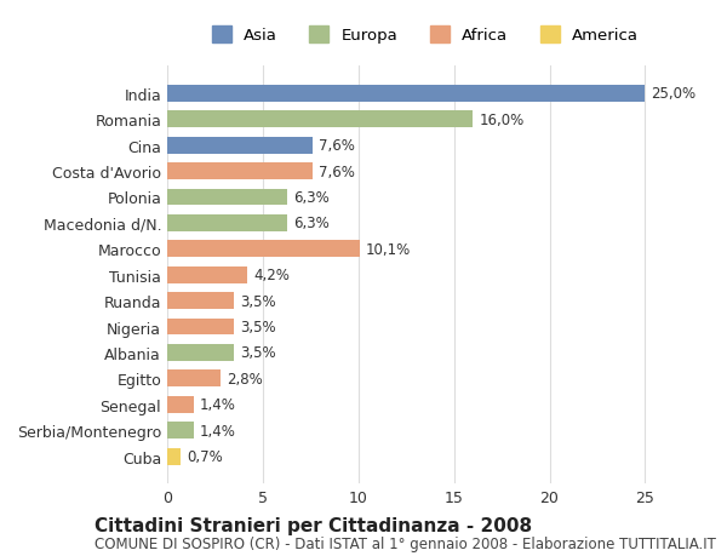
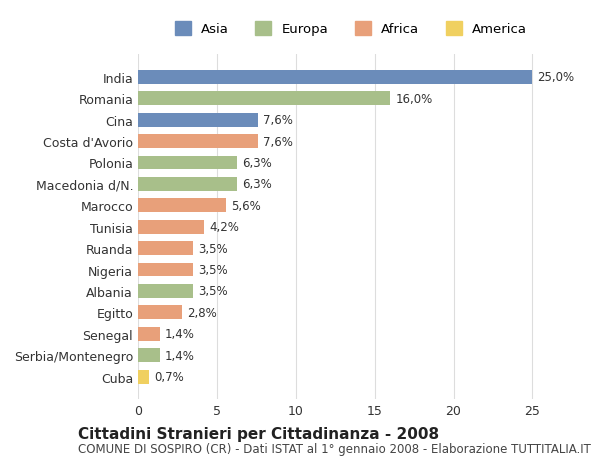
Marocco: 10,1% -> 5,6%
